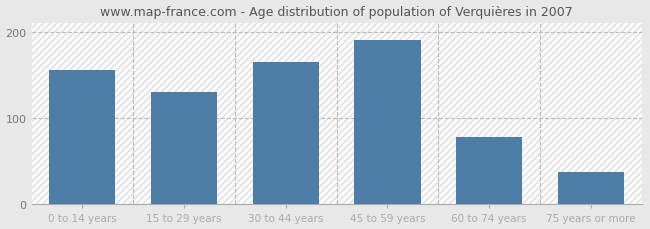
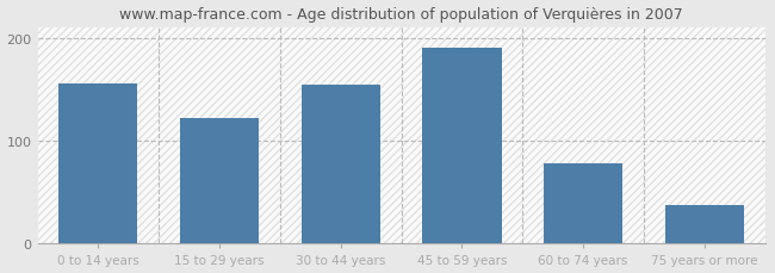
15 to 29 years: 130 -> 122
30 to 44 years: 165 -> 154
